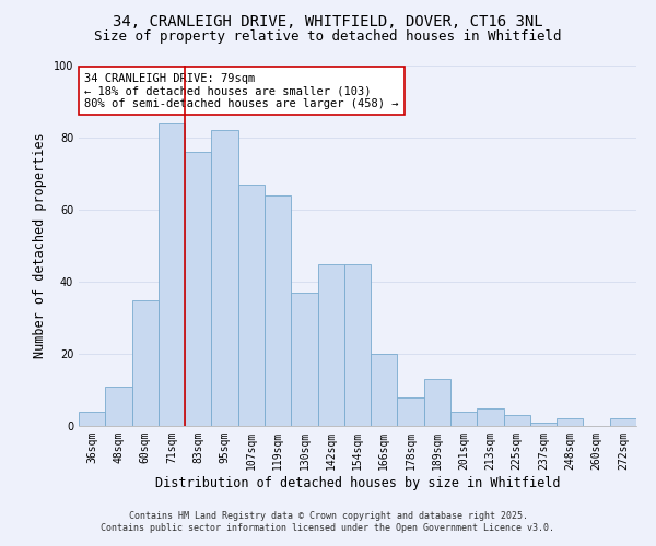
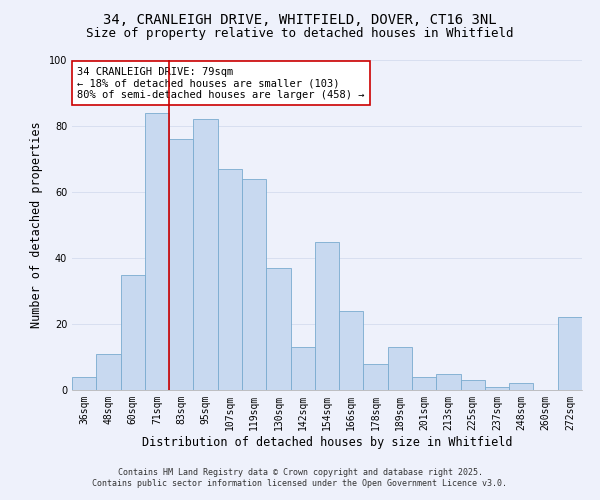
142sqm: 45 -> 13
166sqm: 20 -> 24
272sqm: 2 -> 22
